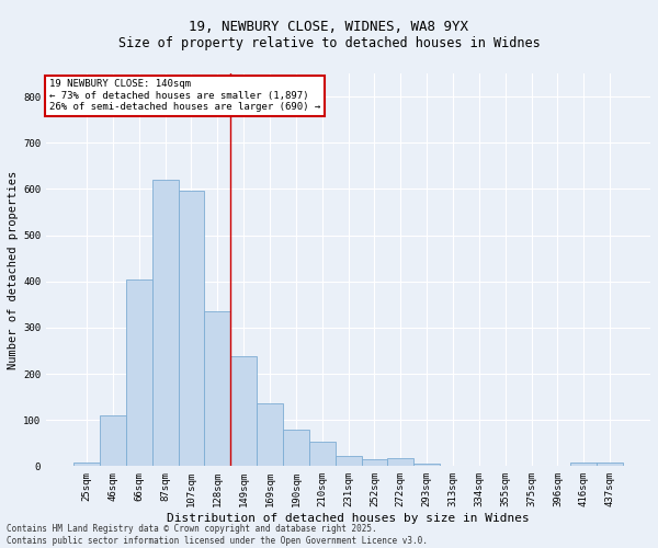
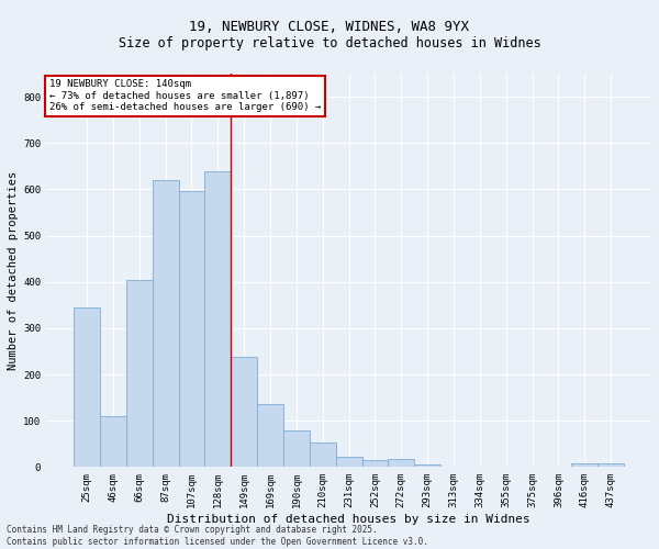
25sqm: 7 -> 345
128sqm: 335 -> 640
